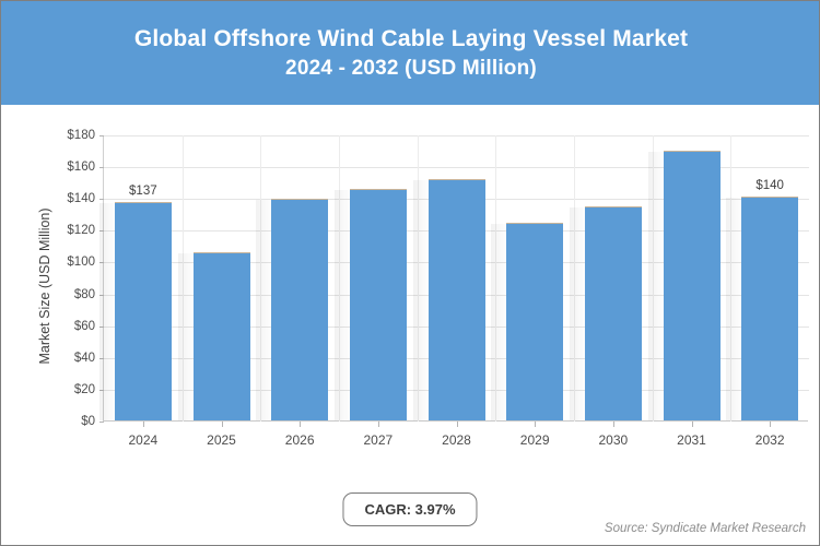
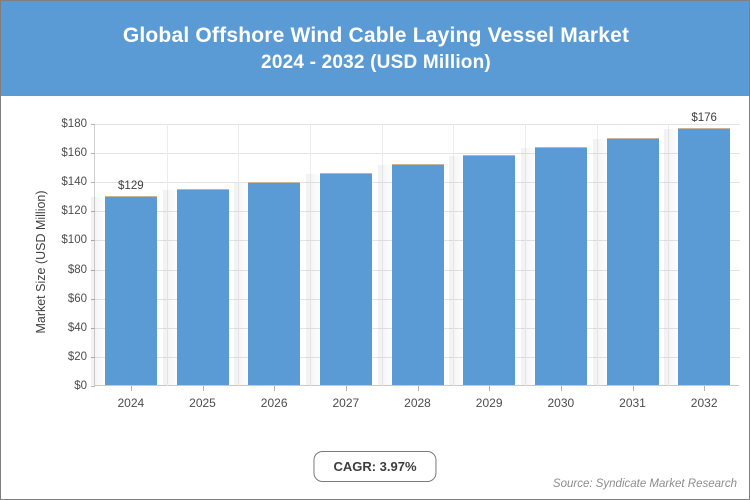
2024: $137 -> $129
2025: $105 -> $134
2029: $124 -> $157
2030: $134 -> $163
2032: $140 -> $176
